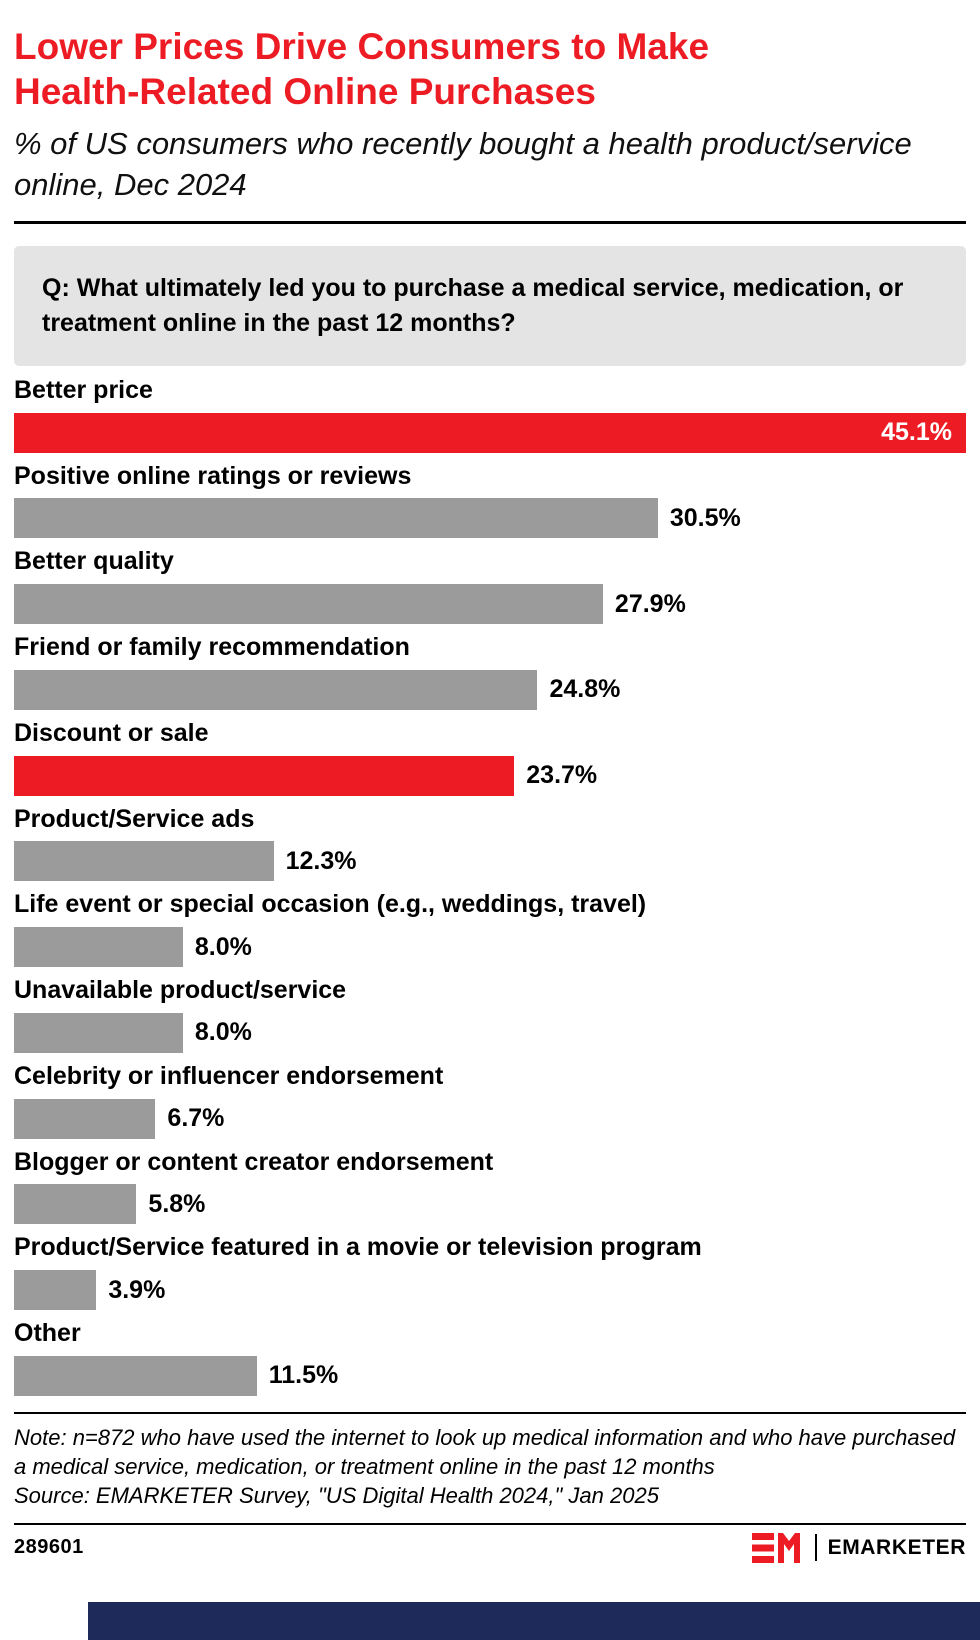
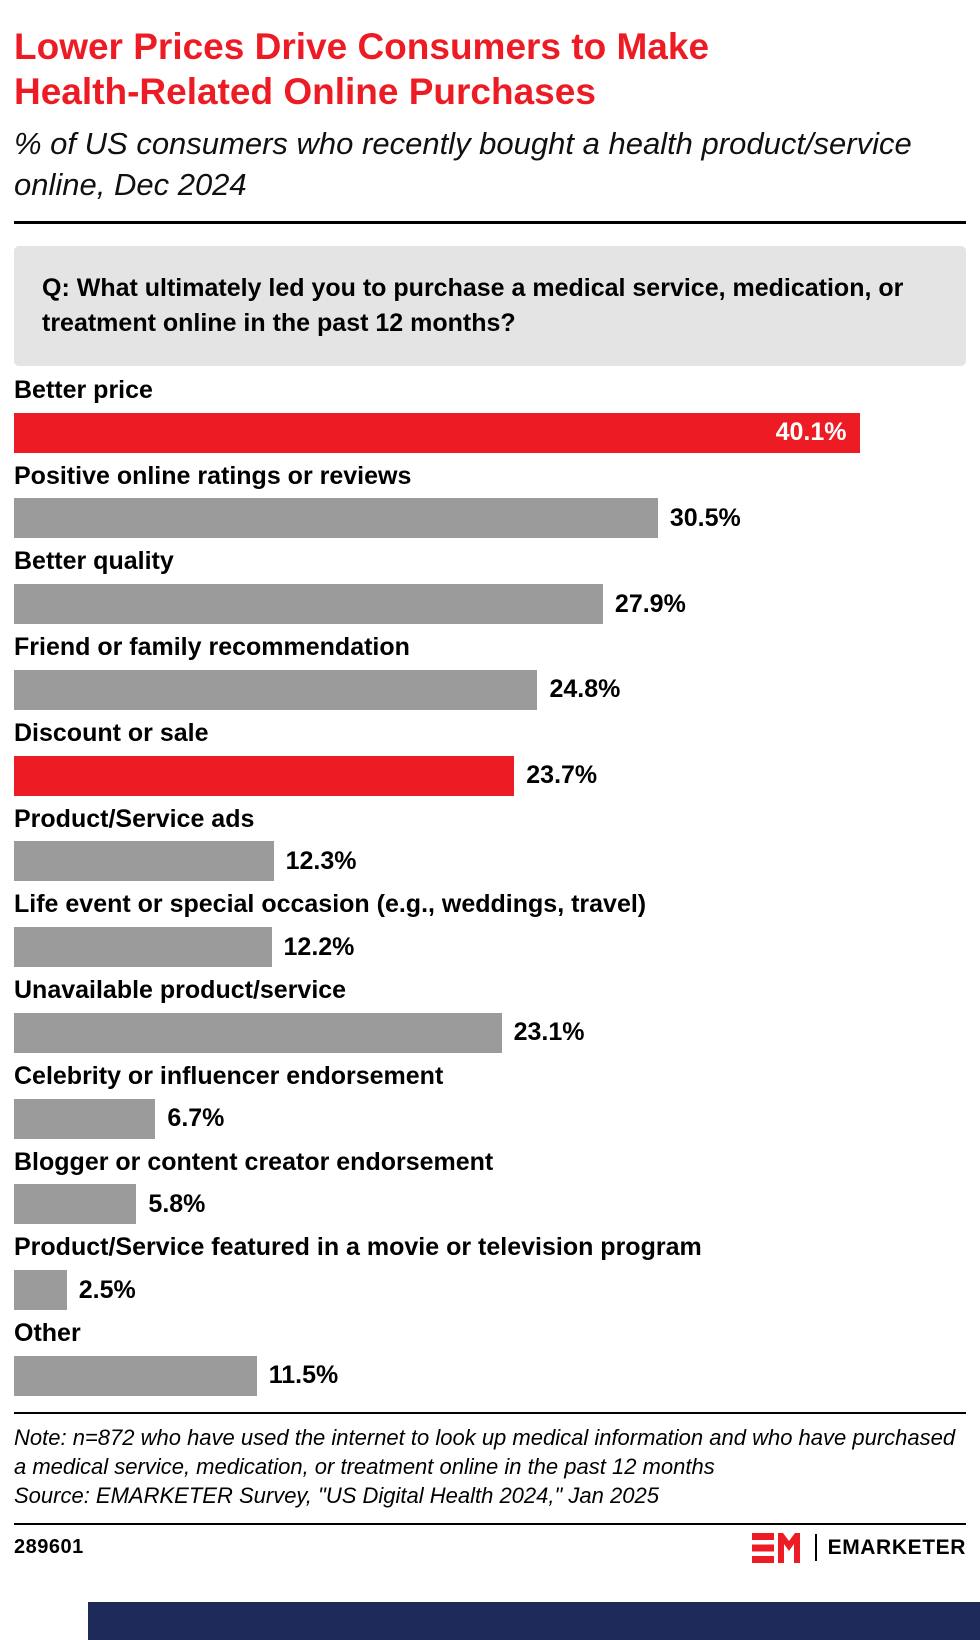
Better price: 45.1% -> 40.1%
Life event or special occasion (e.g., weddings, travel): 8.0% -> 12.2%
Unavailable product/service: 8.0% -> 23.1%
Product/Service featured in a movie or television program: 3.9% -> 2.5%
